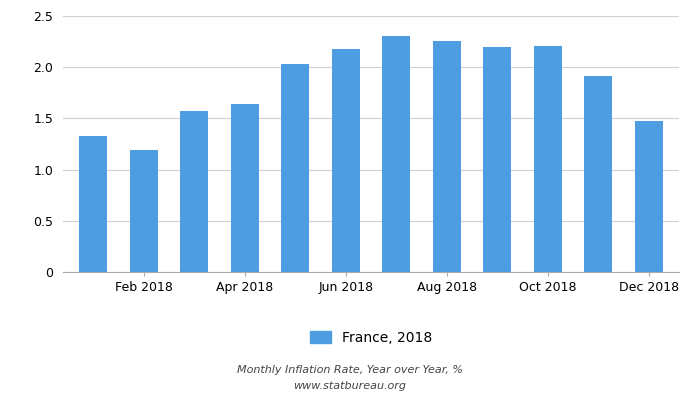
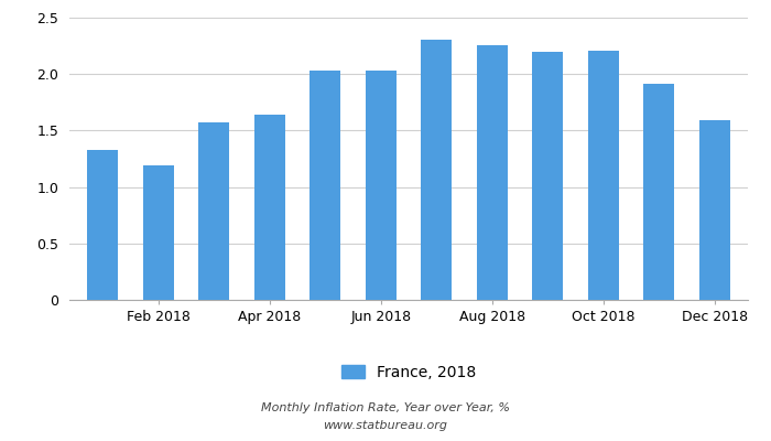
Jun 2018: 2.18 -> 2.03
Dec 2018: 1.47 -> 1.59
